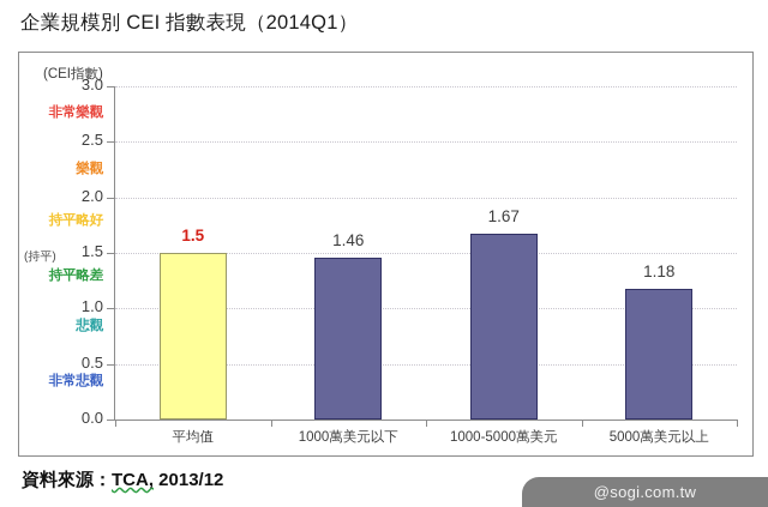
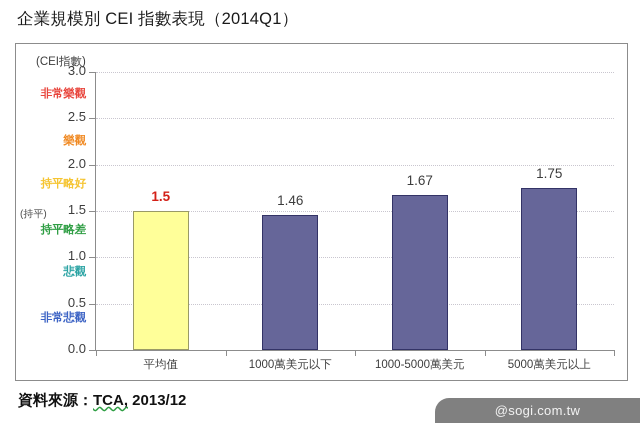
5000萬美元以上: 1.18 -> 1.75
